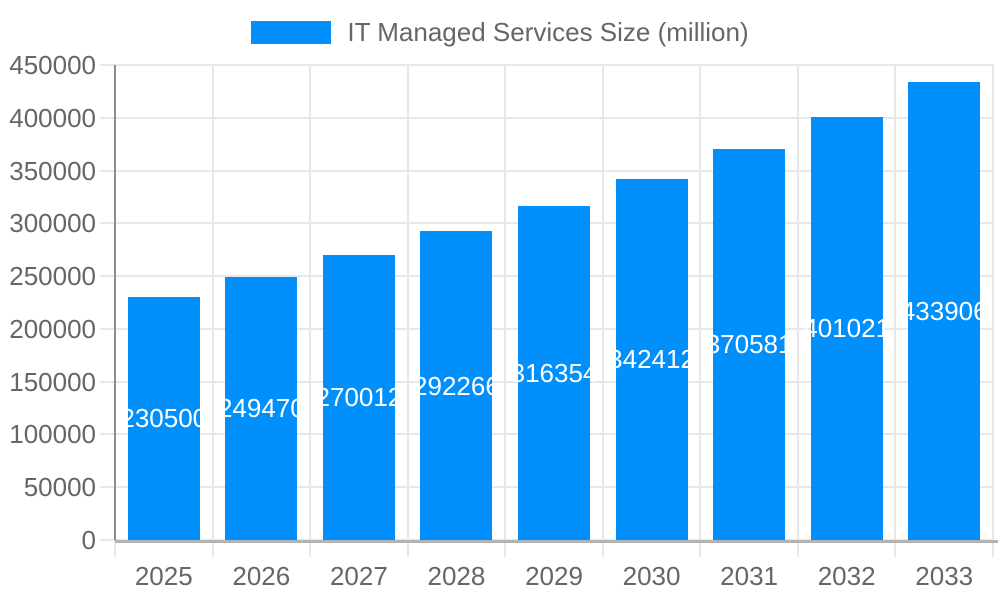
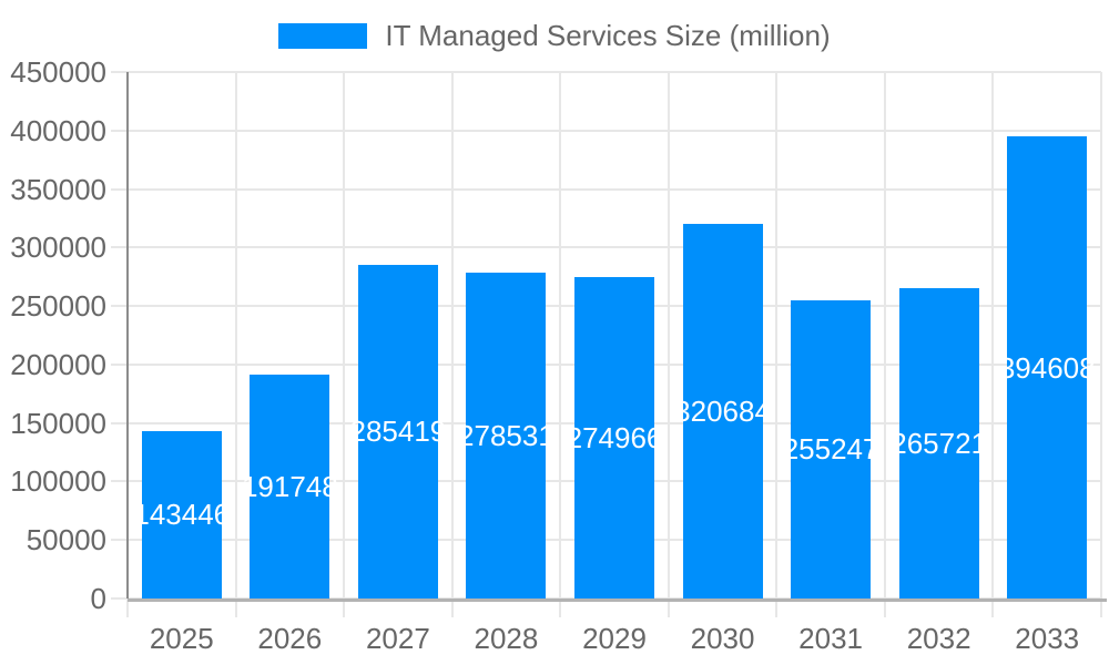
2025: 230500 -> 143446
2026: 249470 -> 191748
2027: 270012 -> 285419
2028: 292266 -> 278531
2029: 316354 -> 274966
2030: 342412 -> 320684
2031: 370581 -> 255247
2032: 401021 -> 265721
2033: 433906 -> 394608
